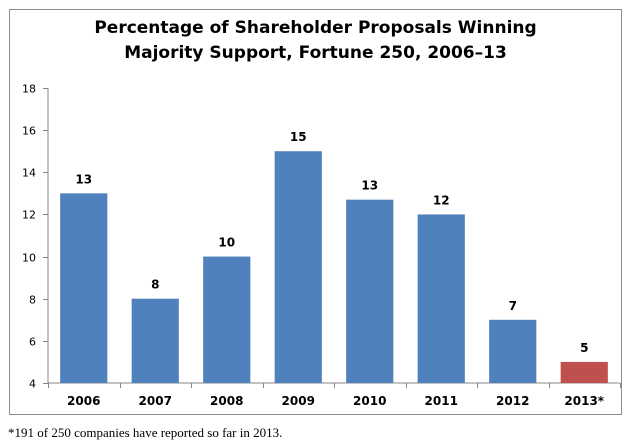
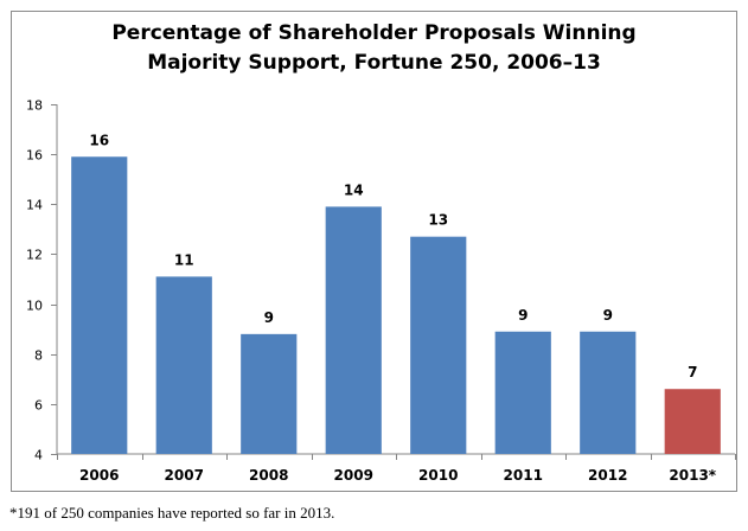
2006: 13 -> 16
2007: 8 -> 11
2008: 10 -> 9
2009: 15 -> 14
2011: 12 -> 9
2012: 7 -> 9
2013*: 5 -> 7
